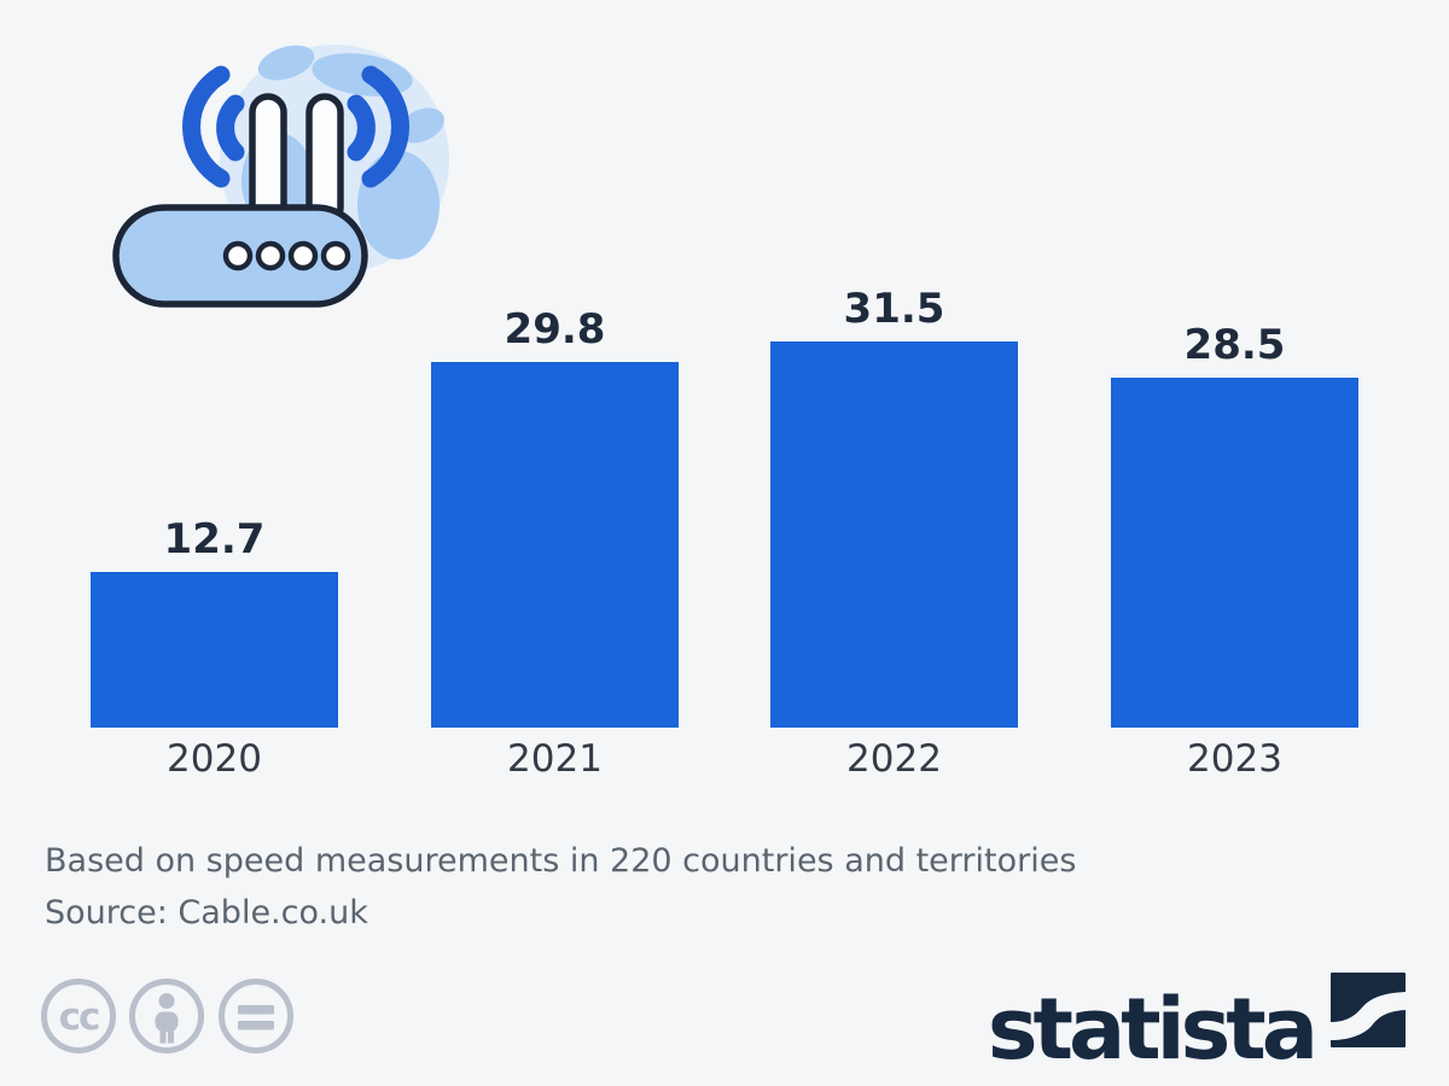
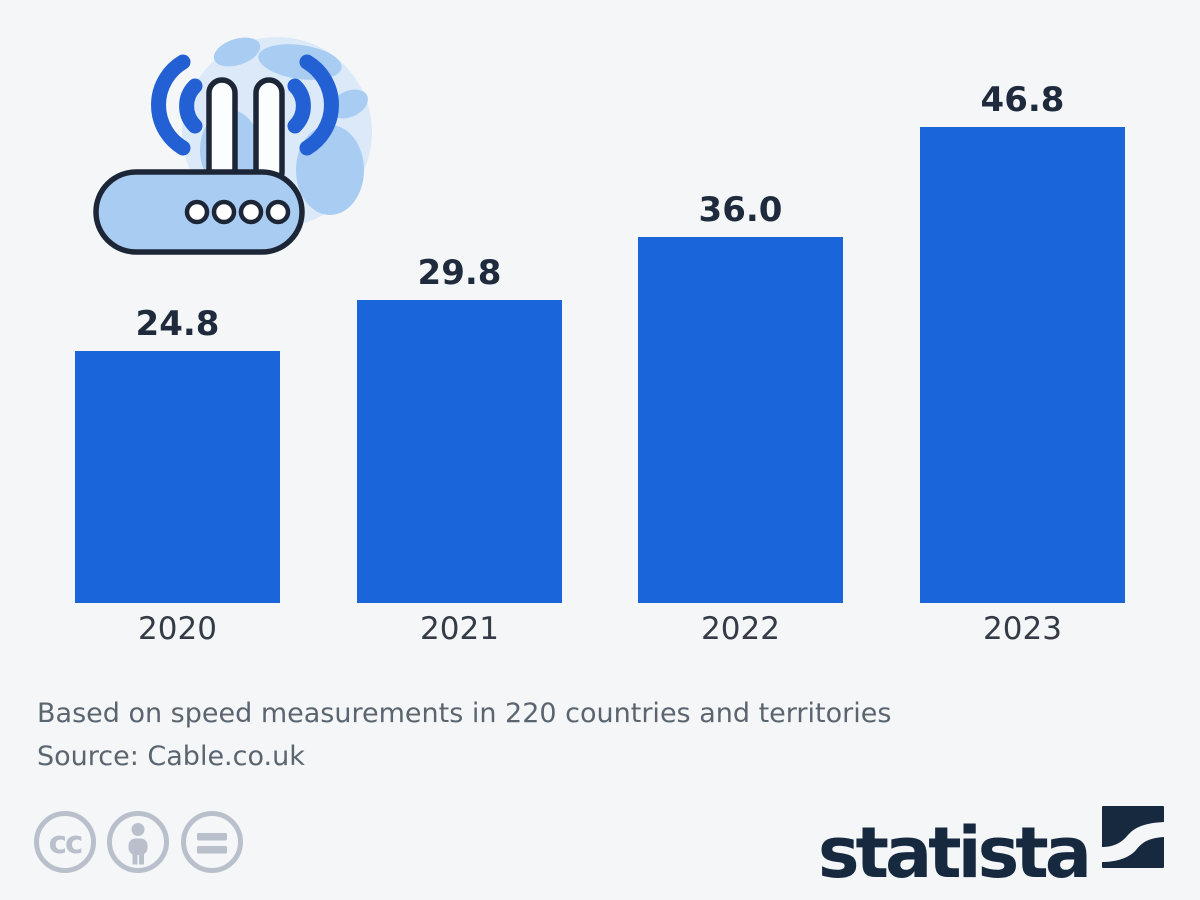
2020: 12.7 -> 24.8
2022: 31.5 -> 36.0
2023: 28.5 -> 46.8
